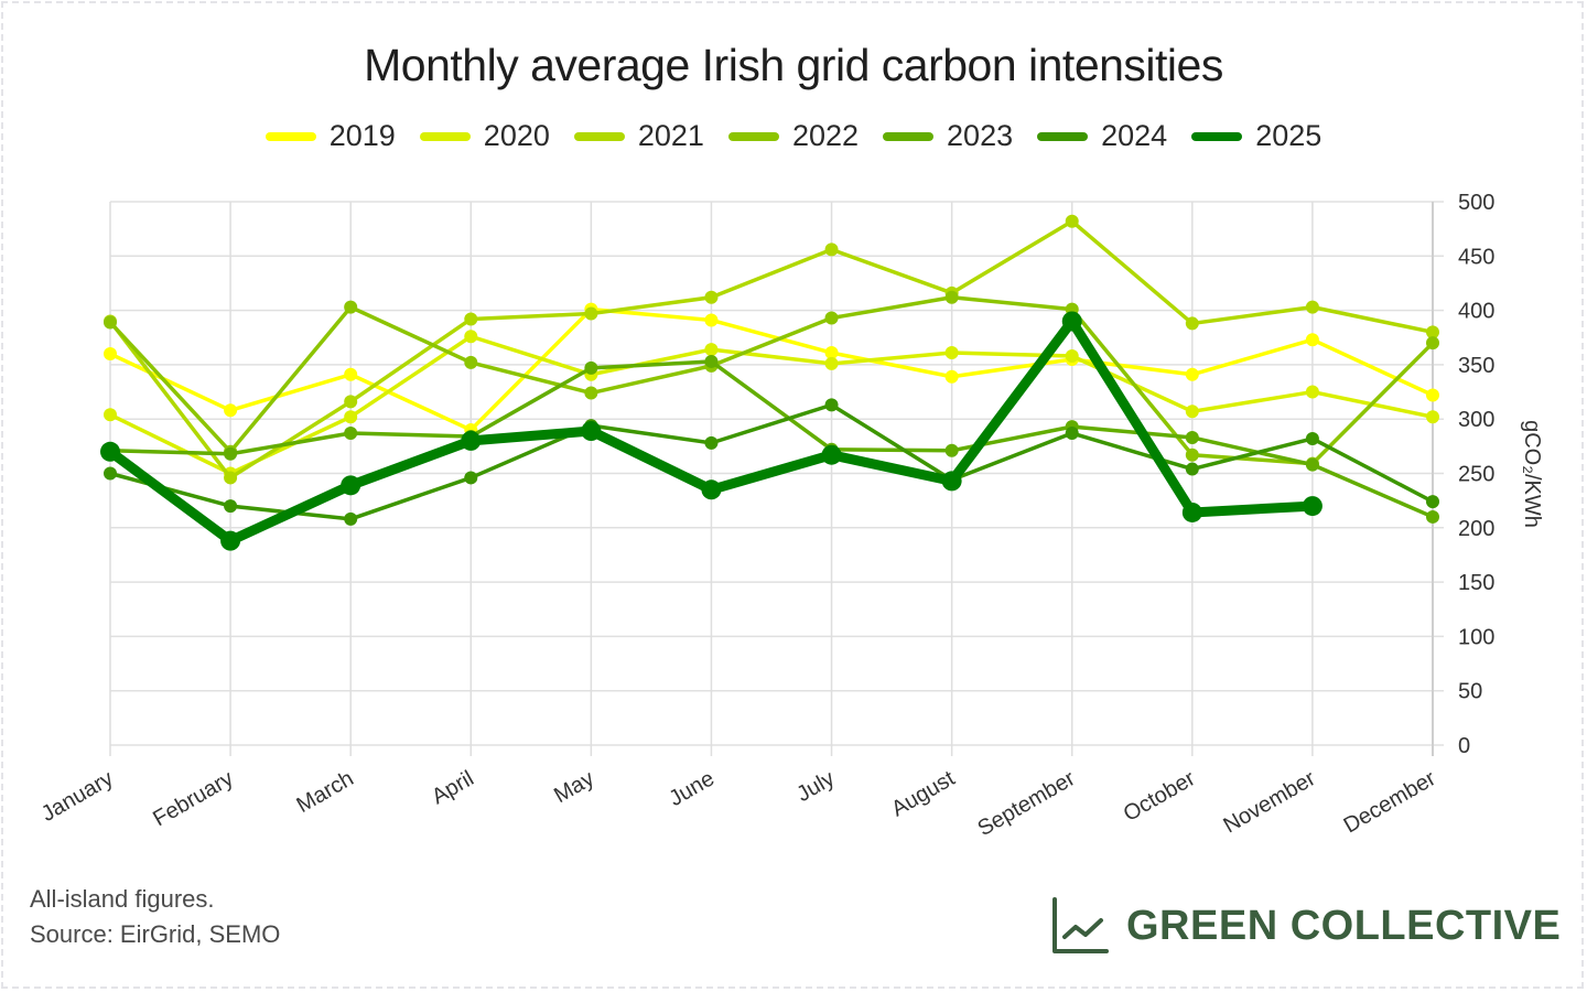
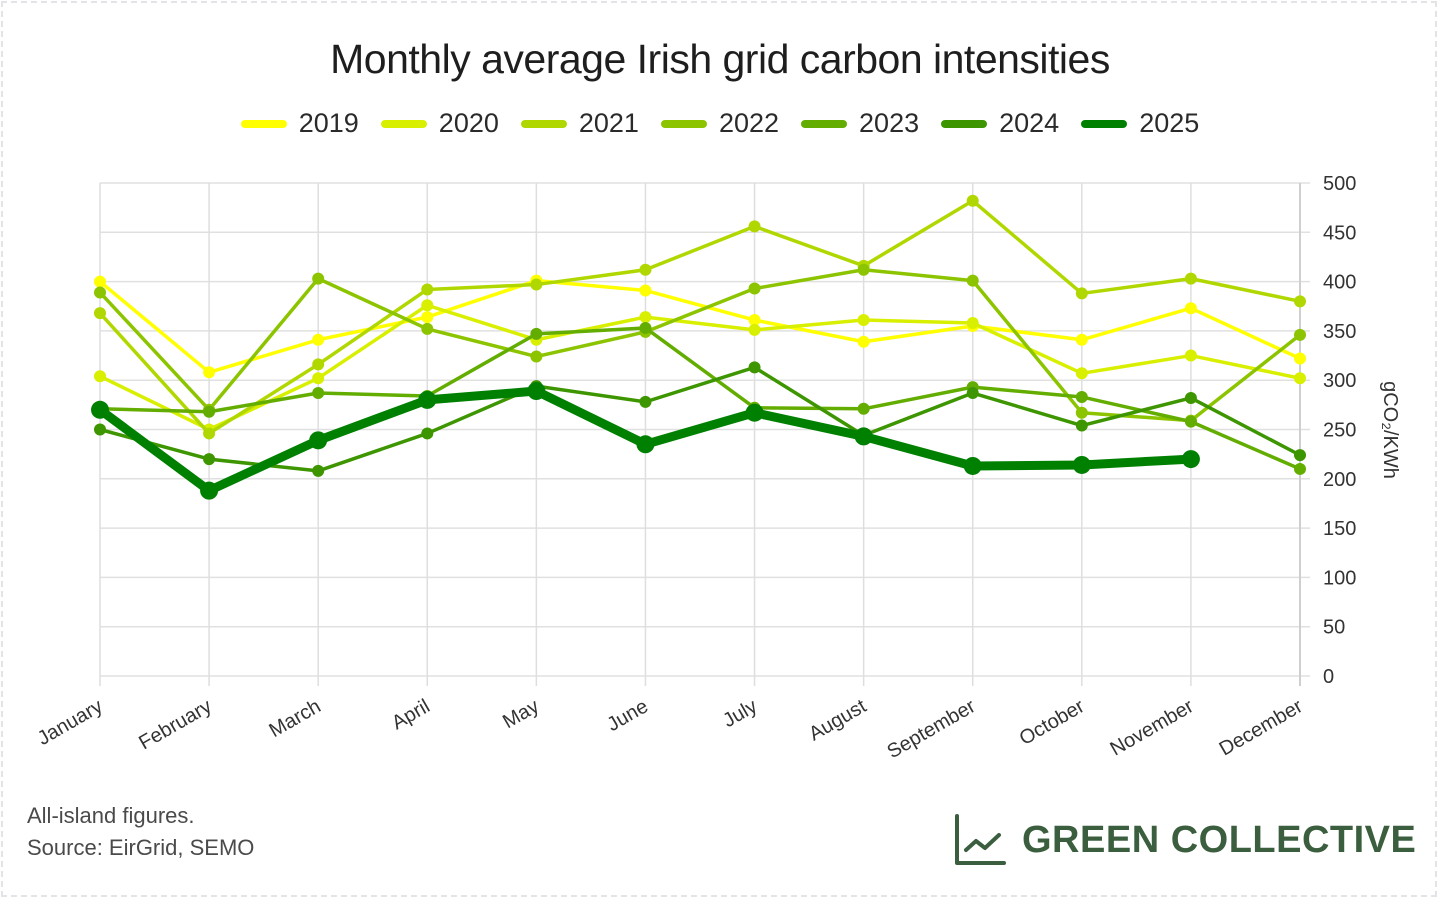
2019/January: 360 -> 400
2021/January: 390 -> 370
2019/April: 290 -> 360
2025/September: 390 -> 210
2022/December: 370 -> 350
